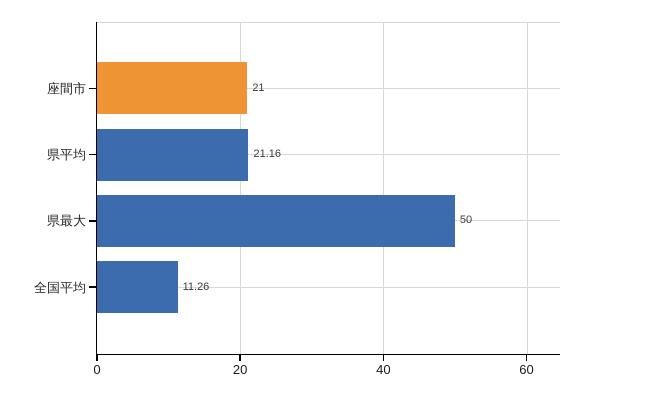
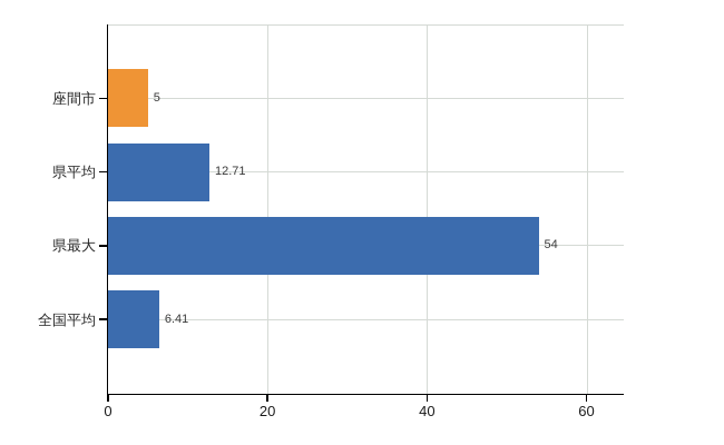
座間市: 21 -> 5
県平均: 21.16 -> 12.71
県最大: 50 -> 54
全国平均: 11.26 -> 6.41
